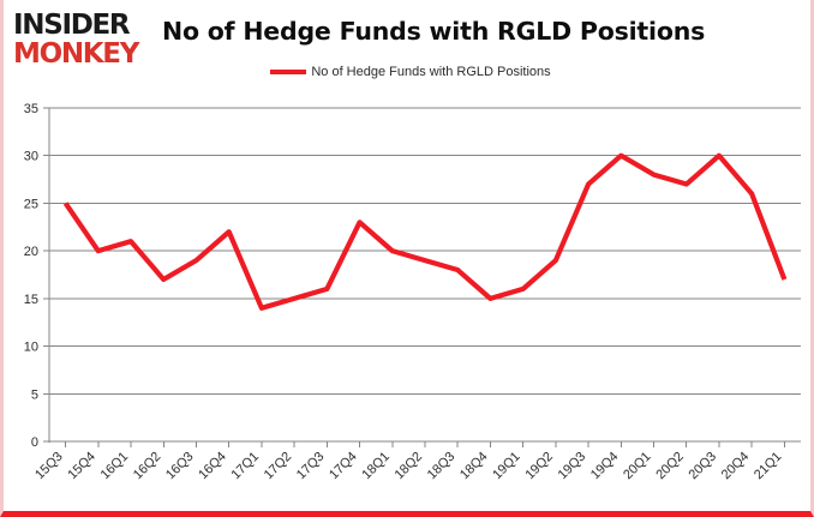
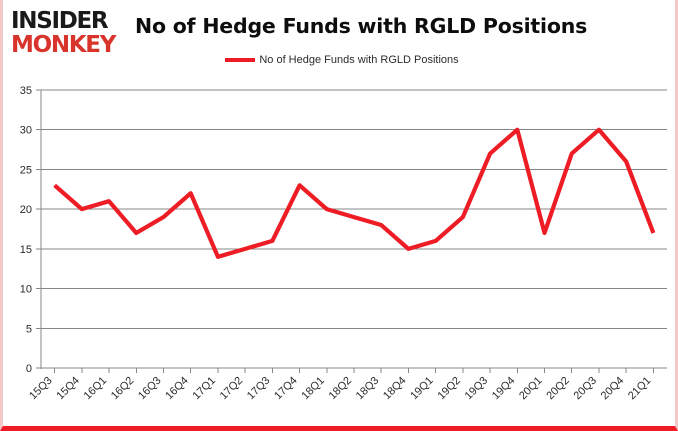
15Q3: 25 -> 23
20Q1: 28 -> 17
